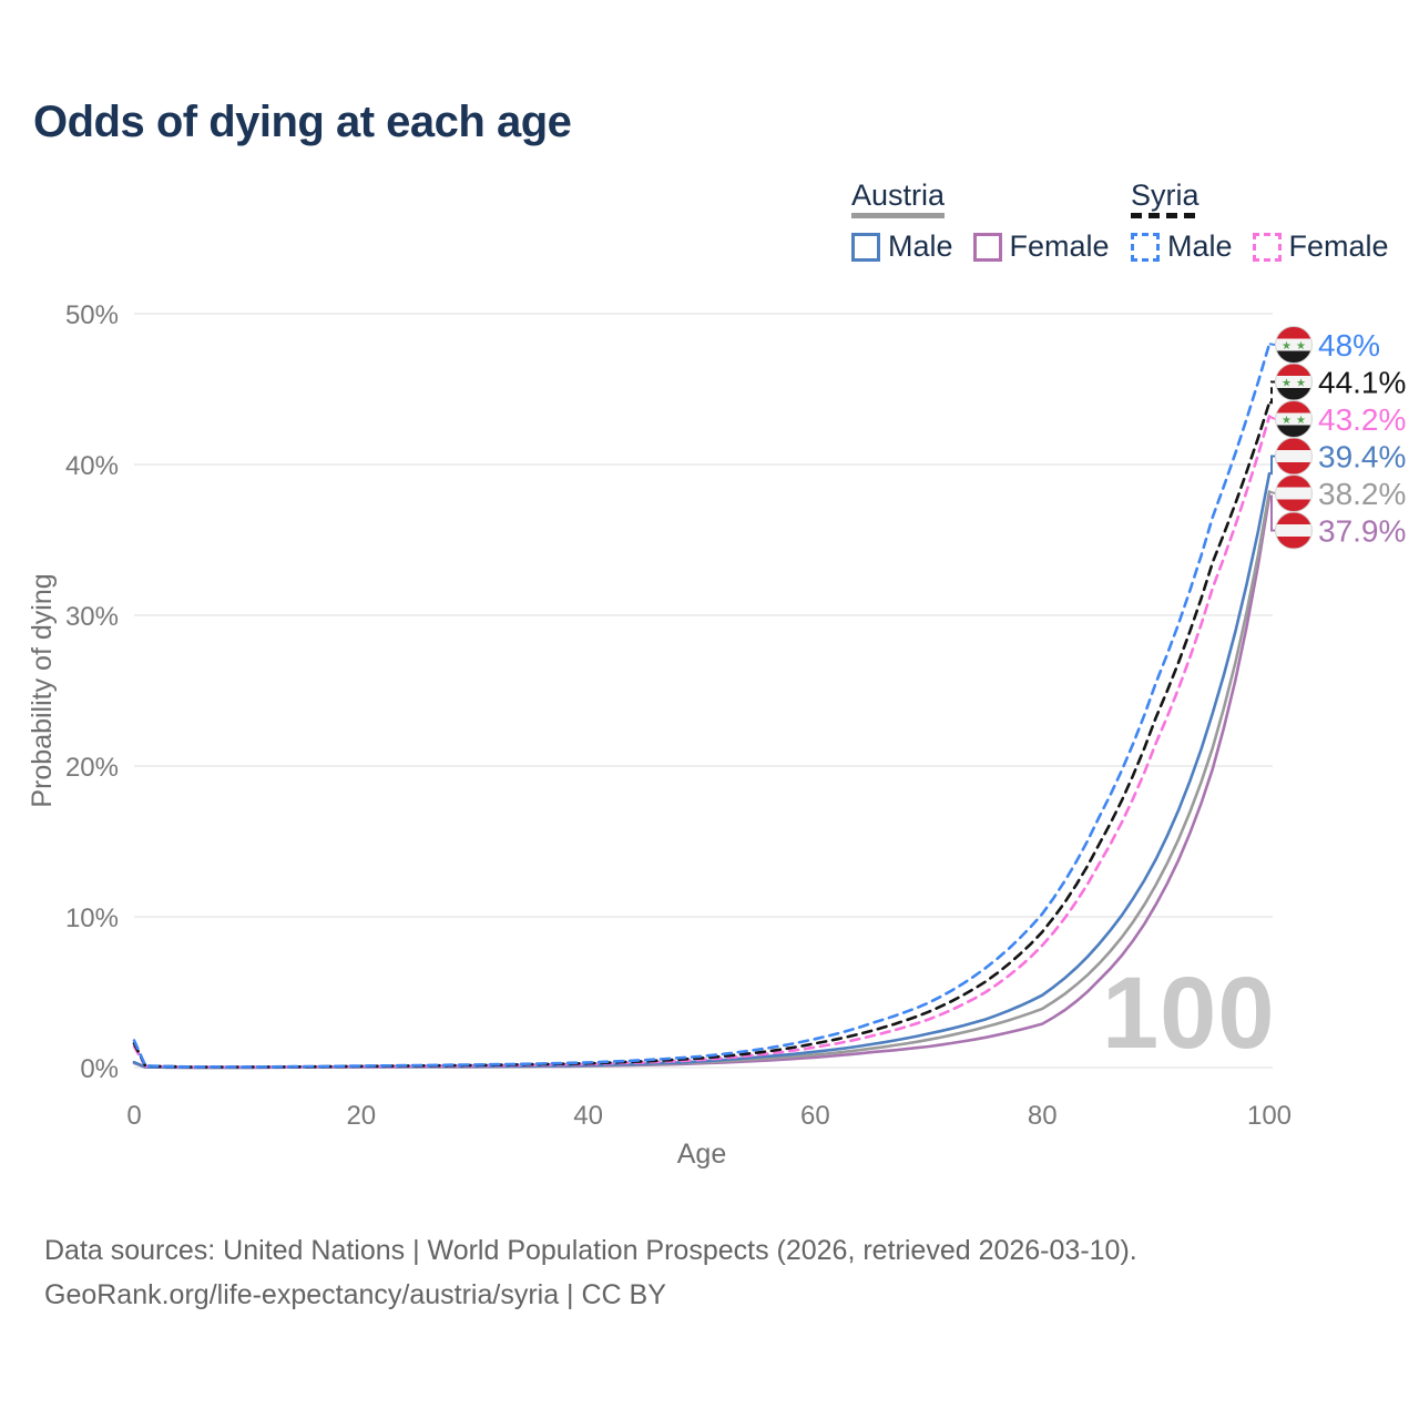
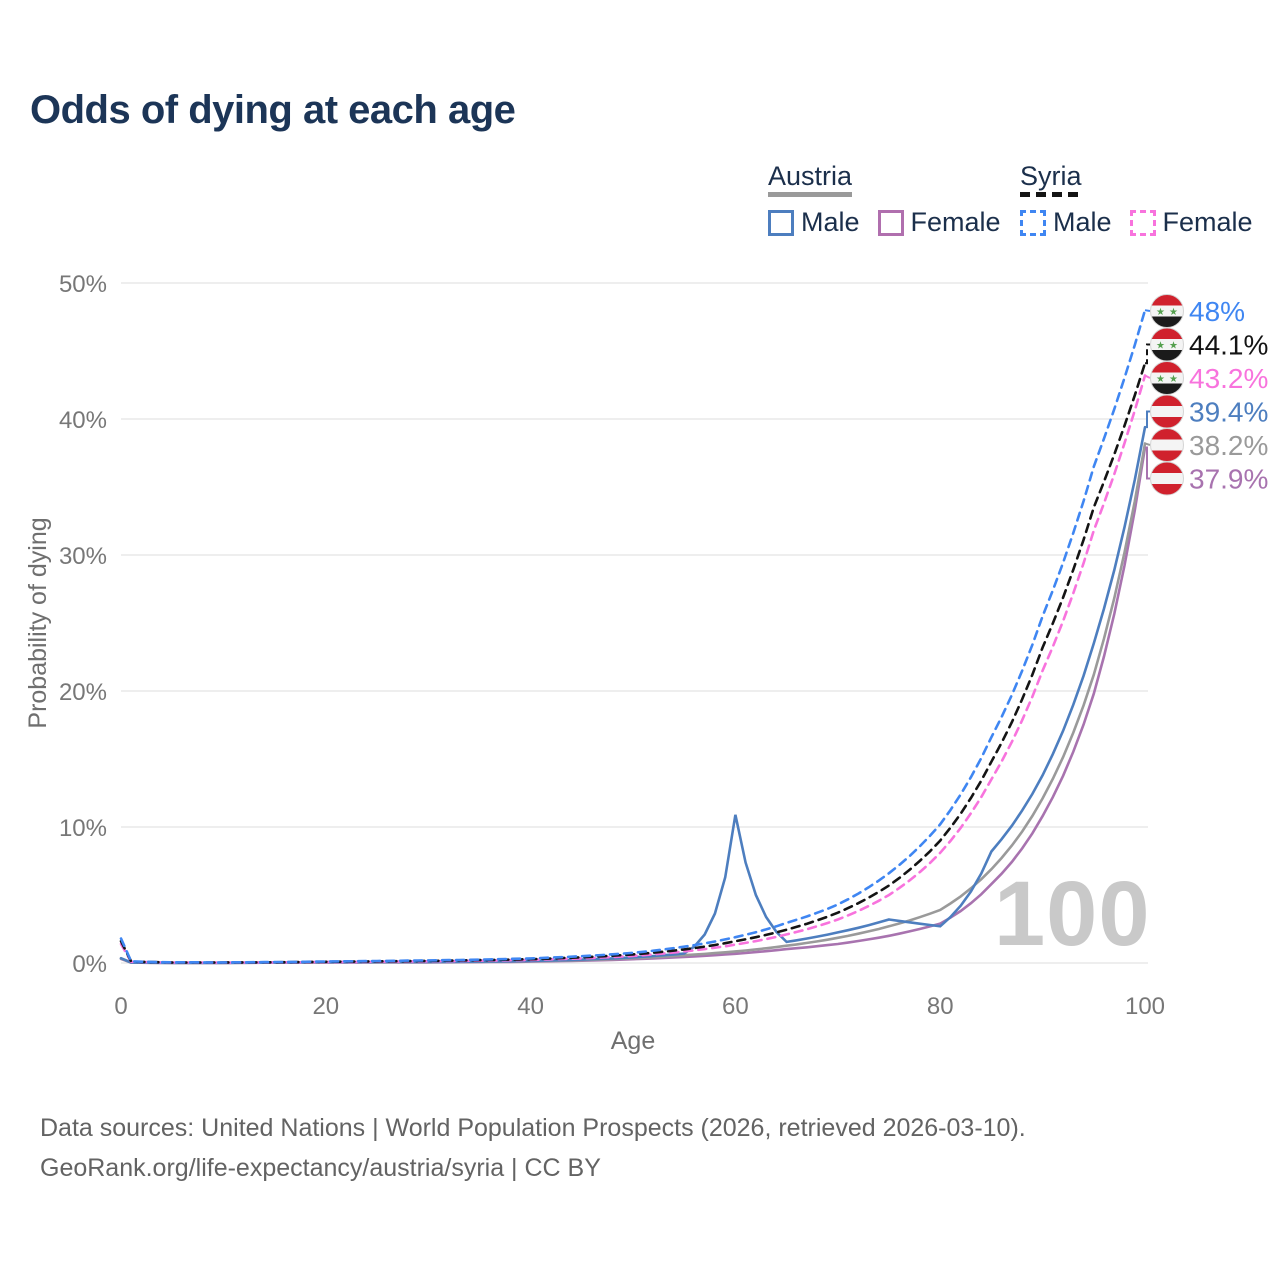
Austria Male/60: 1.1% -> 10.9%
Austria Male/80: 4.8% -> 2.7%
